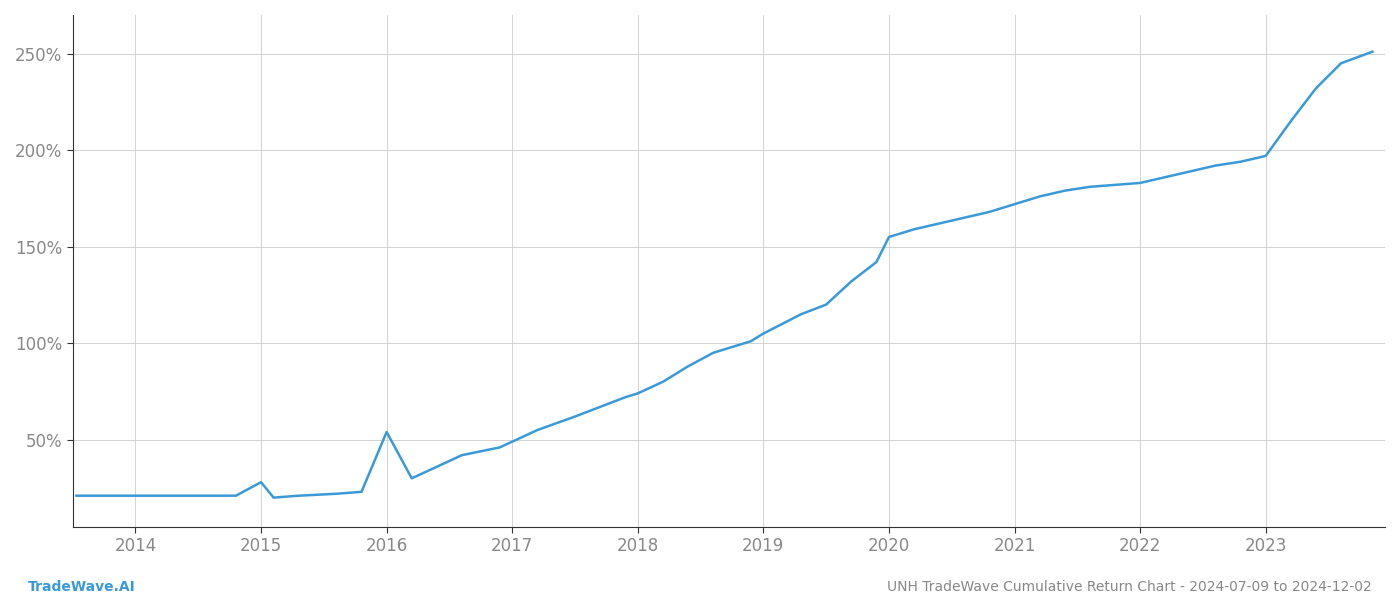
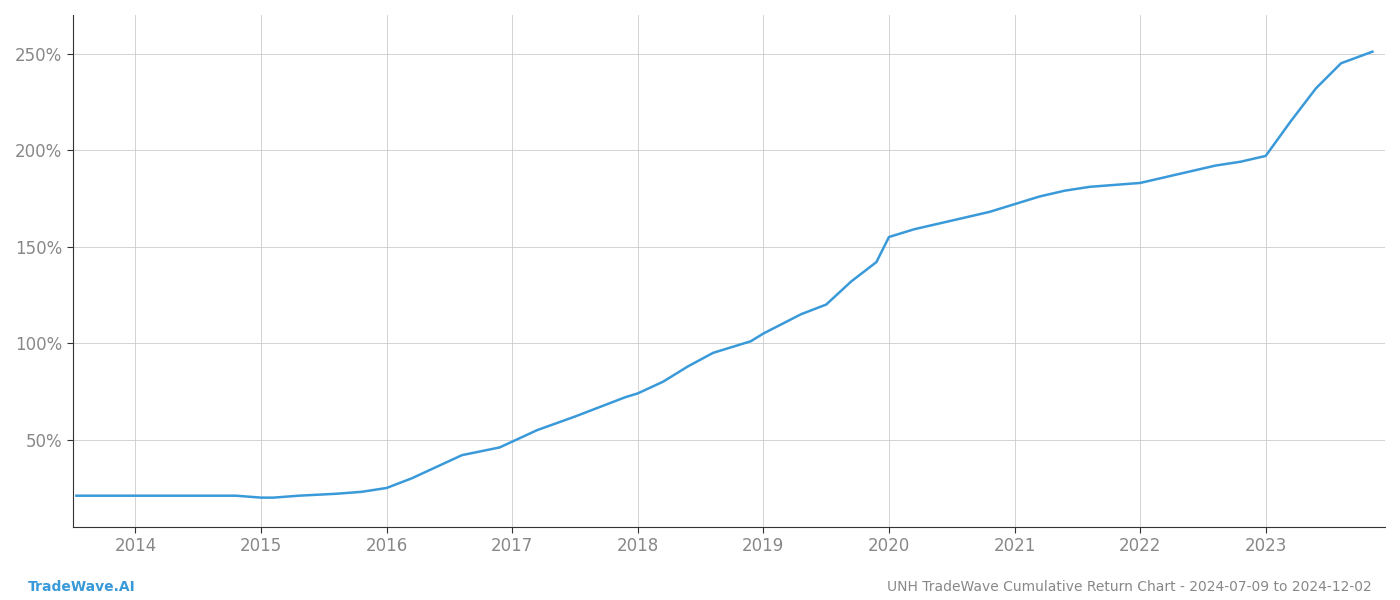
2015: 28% -> 20%
2016: 54% -> 25%
